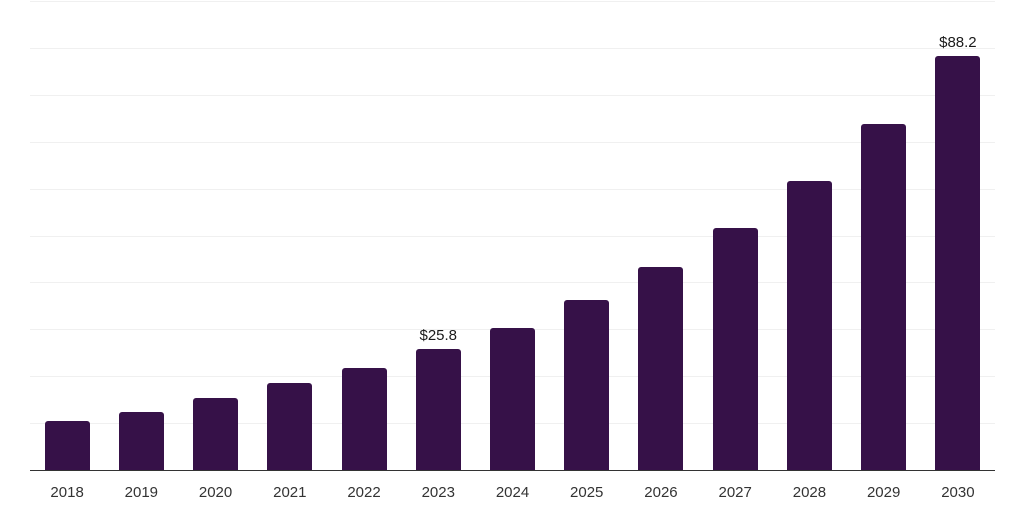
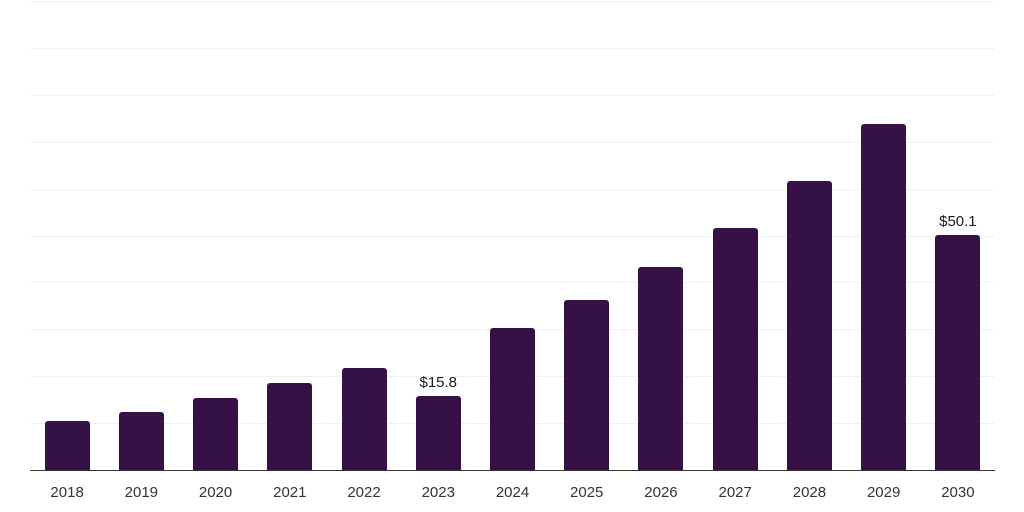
2023: $25.8 -> $15.8
2030: $88.2 -> $50.1
